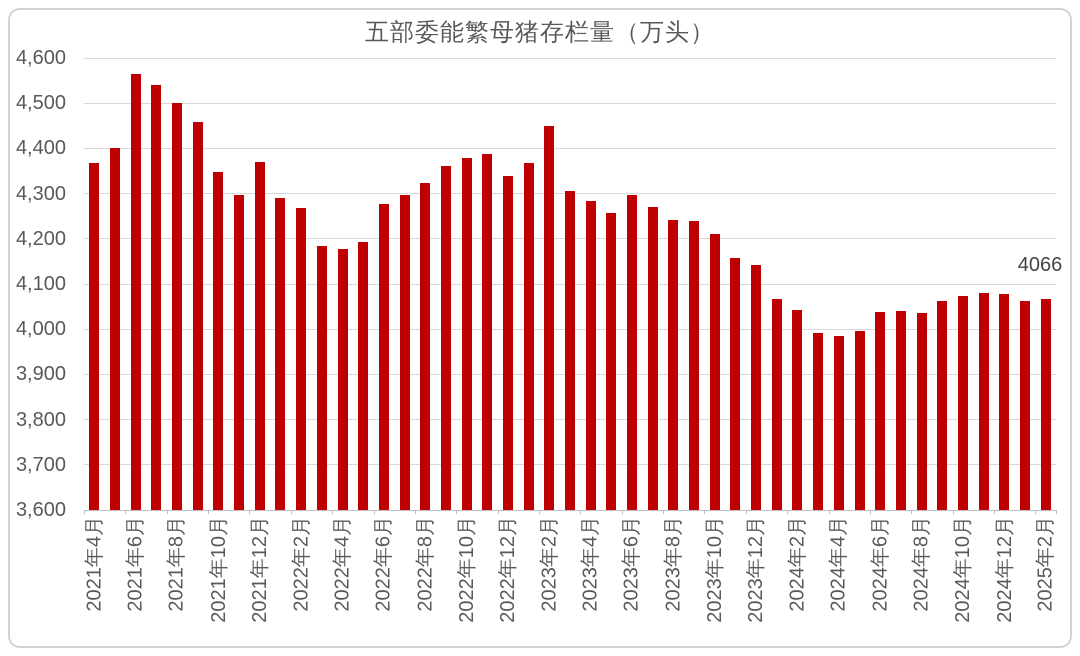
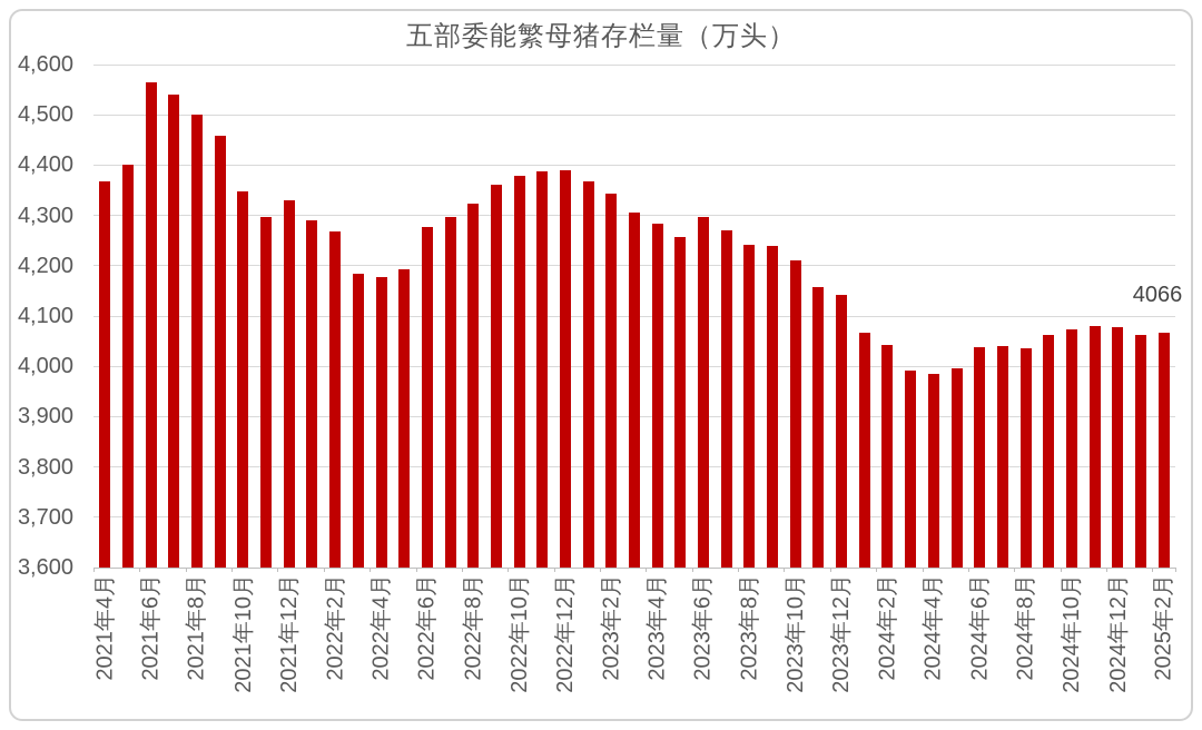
2021年12月: 4370 -> 4330
2022年12月: 4340 -> 4390
2023年2月: 4450 -> 4340
